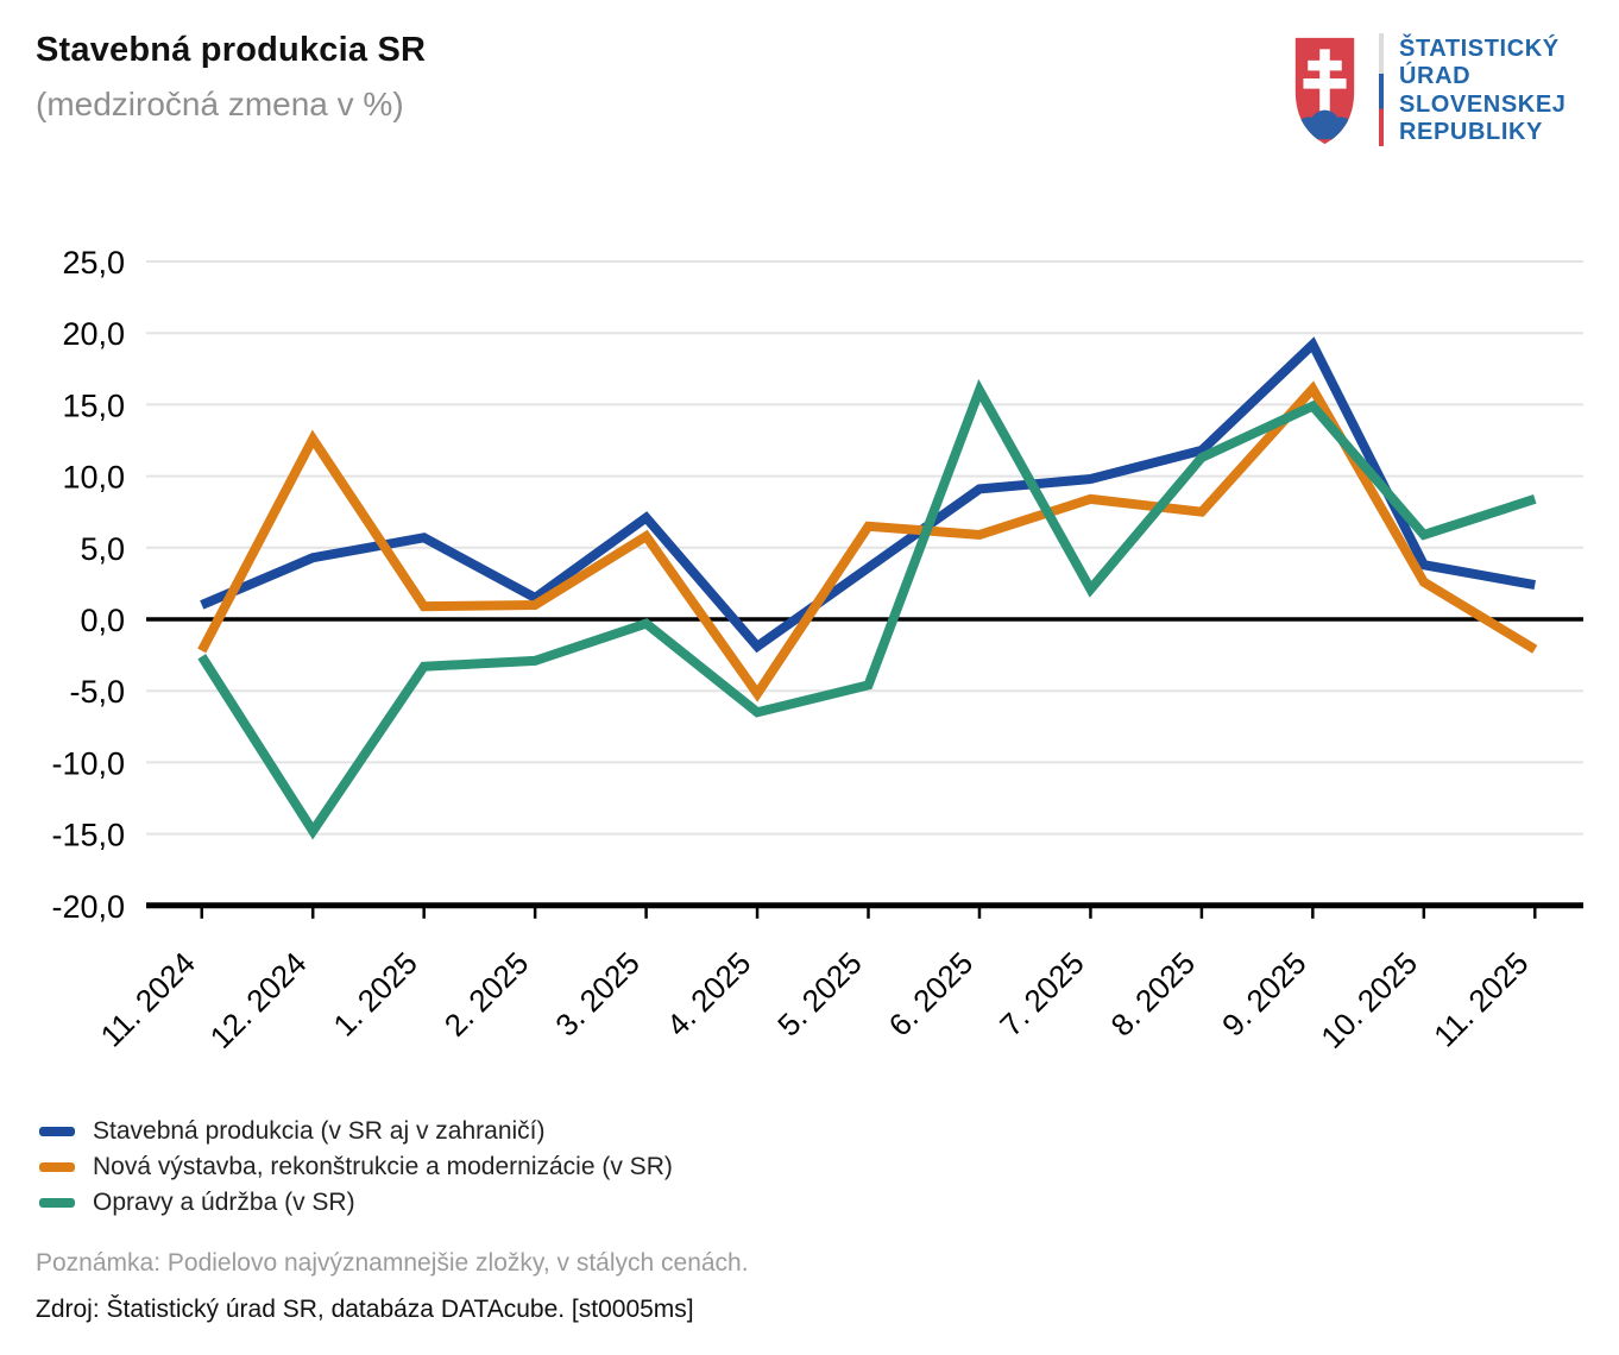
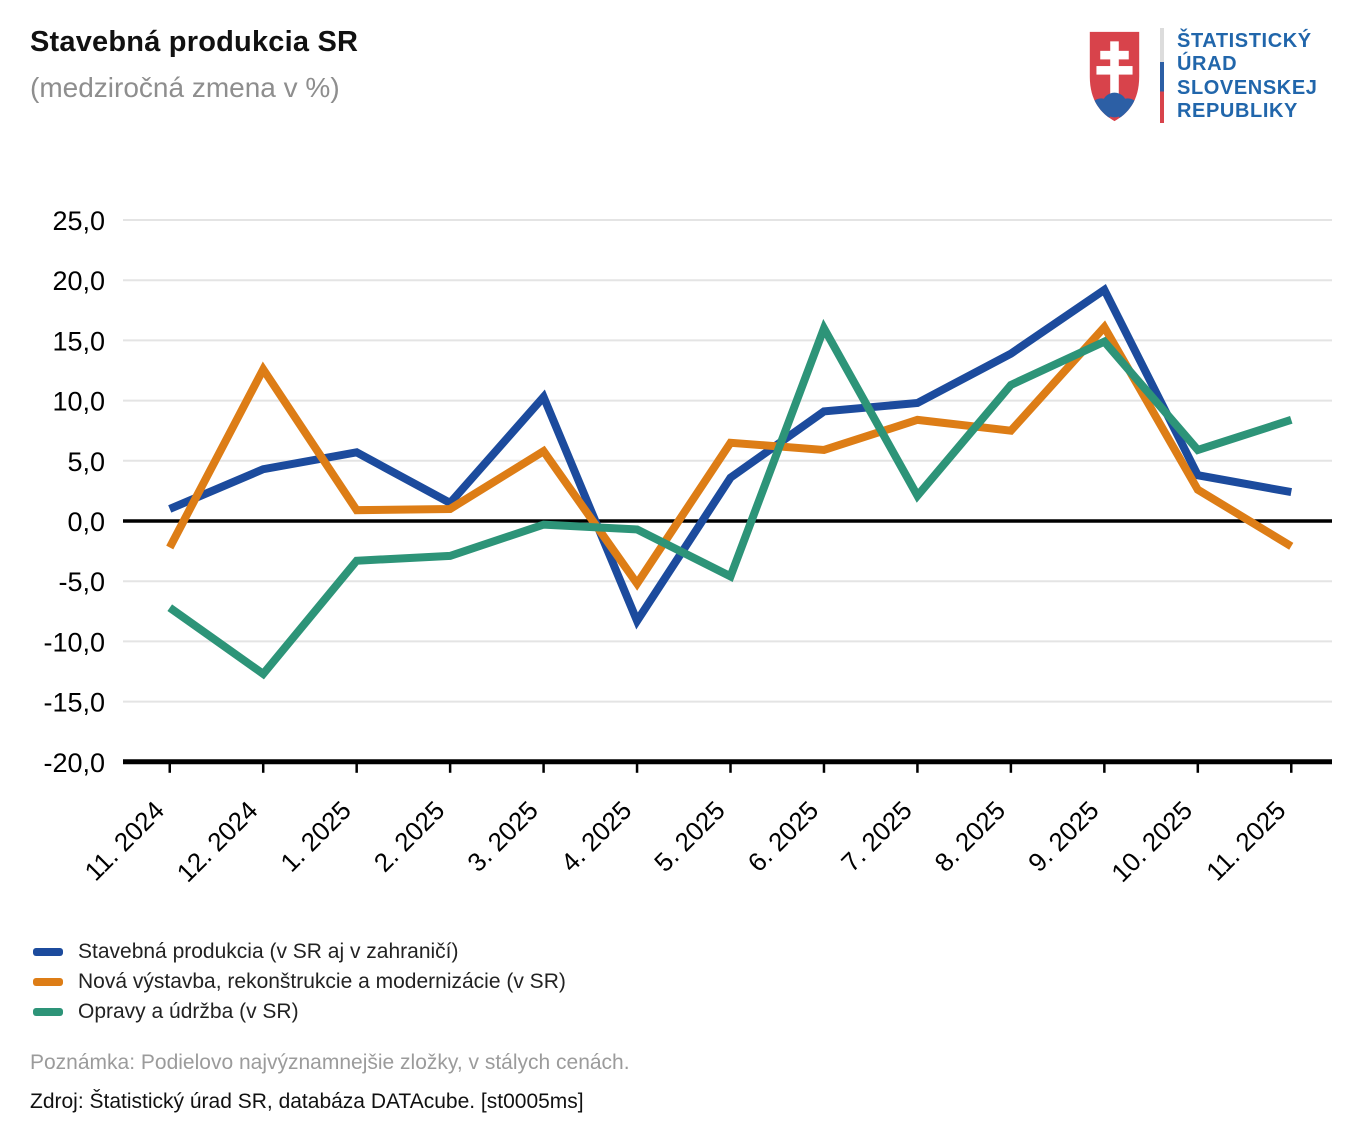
Opravy a údržba (v SR)/11. 2024: -2,6 -> -7,2
Opravy a údržba (v SR)/12. 2024: -14,8 -> -12,7
Stavebná produkcia (v SR aj v zahraničí)/3. 2025: 7,1 -> 10,3
Stavebná produkcia (v SR aj v zahraničí)/4. 2025: -1,9 -> -8,3
Opravy a údržba (v SR)/4. 2025: -6,5 -> -0,7
Stavebná produkcia (v SR aj v zahraničí)/8. 2025: 11,8 -> 13,9
